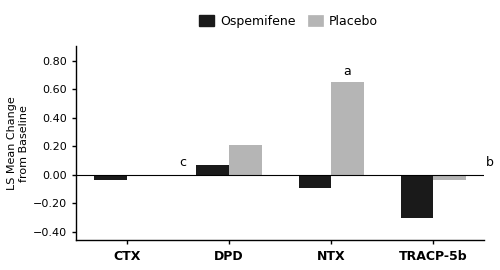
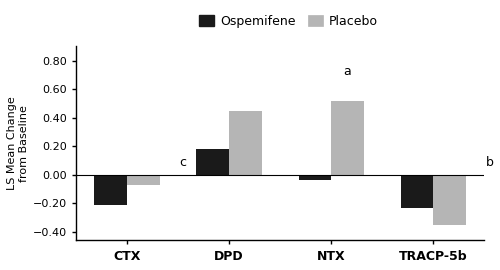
Ospemifene/CTX: -0.04 -> -0.21
Placebo/CTX: -0.01 -> -0.07
Ospemifene/DPD: 0.07 -> 0.18
Placebo/DPD: 0.21 -> 0.45
Ospemifene/NTX: -0.09 -> -0.04
Placebo/NTX: 0.65 -> 0.52
Ospemifene/TRACP-5b: -0.30 -> -0.23
Placebo/TRACP-5b: -0.04 -> -0.35
